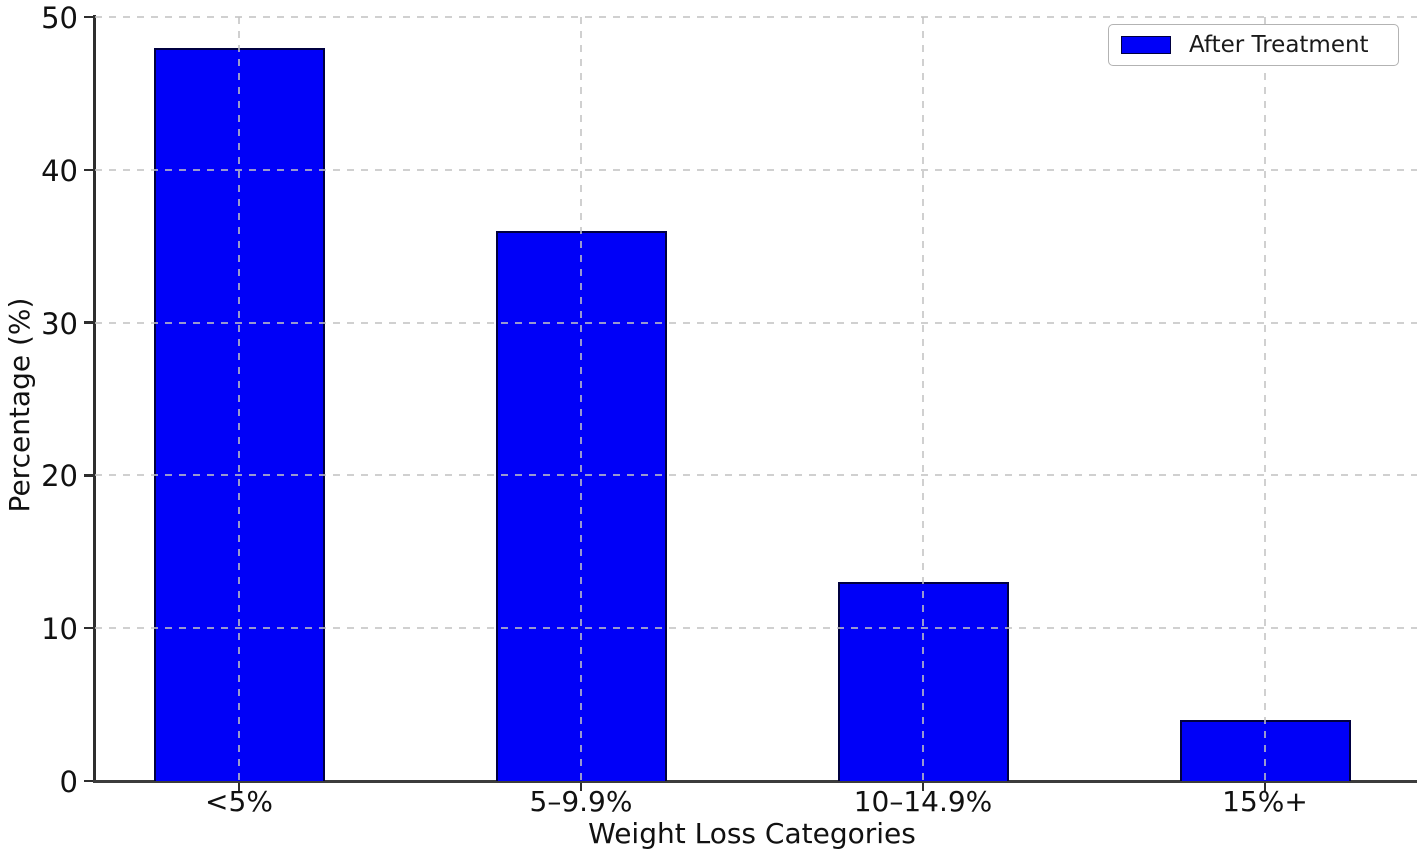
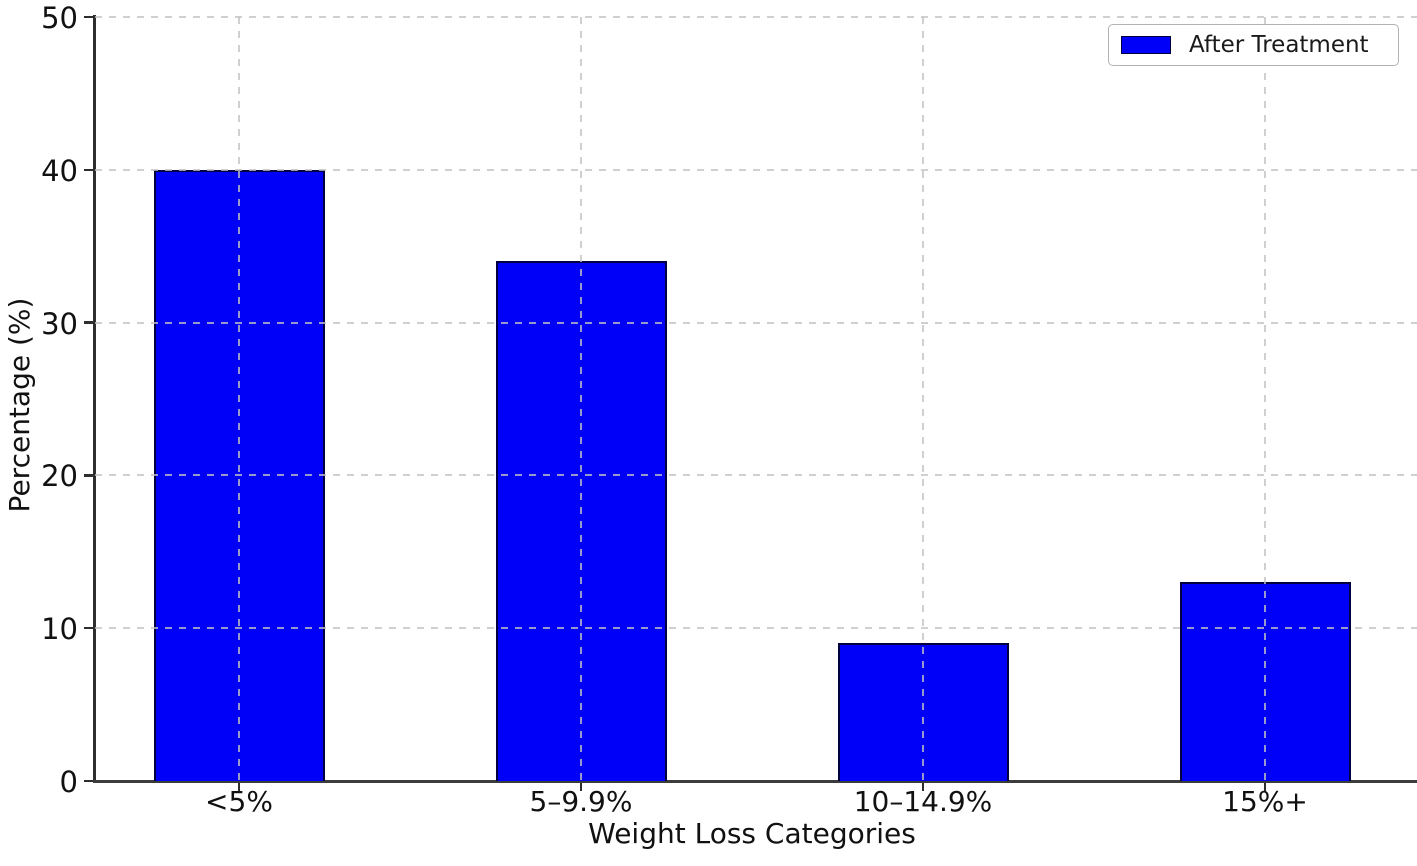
<5%: 48 -> 40
5–9.9%: 36 -> 34
10–14.9%: 13 -> 9
15%+: 4 -> 13
